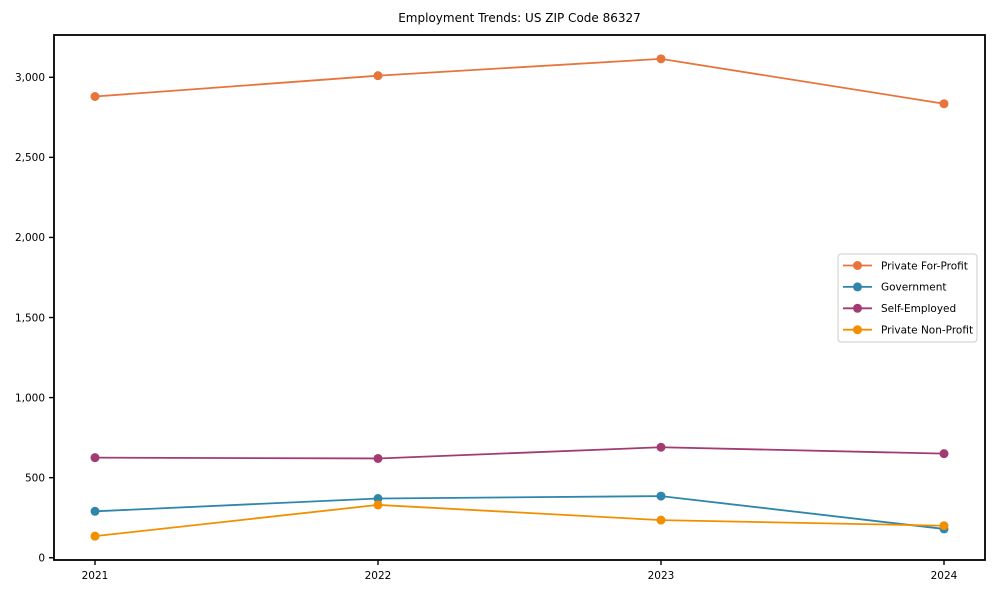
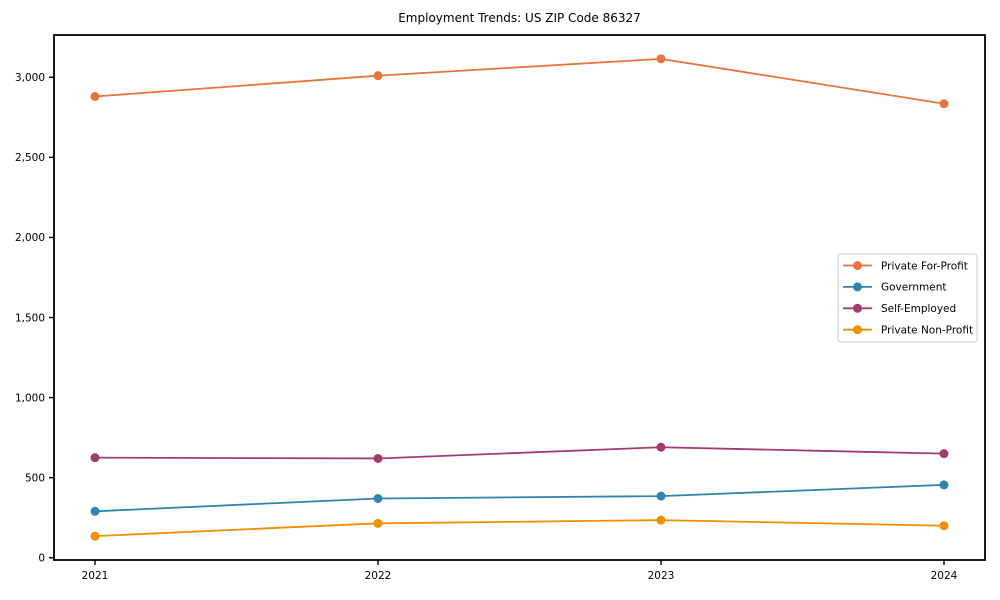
Private Non-Profit/2022: 330 -> 220
Government/2024: 180 -> 460
